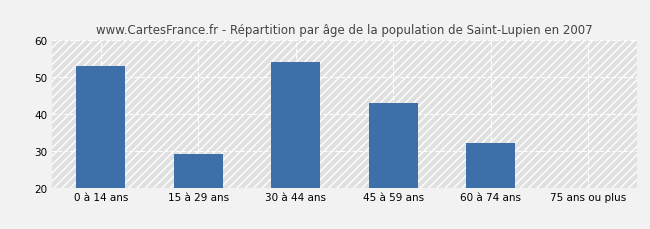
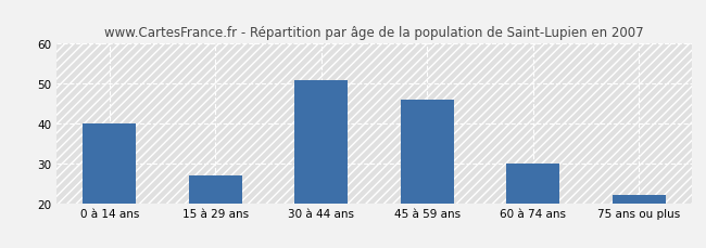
0 à 14 ans: 53 -> 40
15 à 29 ans: 29 -> 27
30 à 44 ans: 54 -> 51
45 à 59 ans: 43 -> 46
60 à 74 ans: 32 -> 30
75 ans ou plus: 20 -> 22
